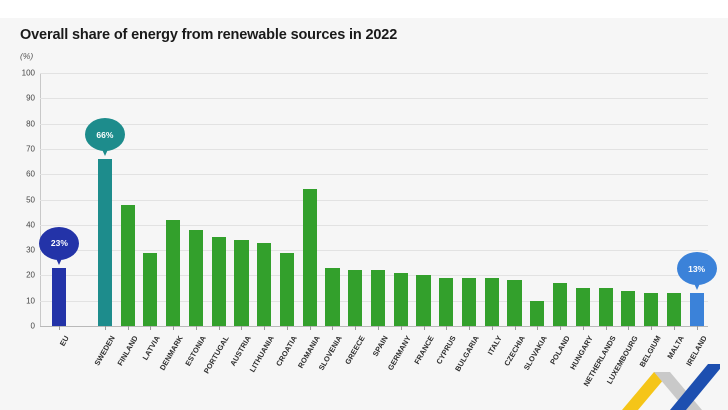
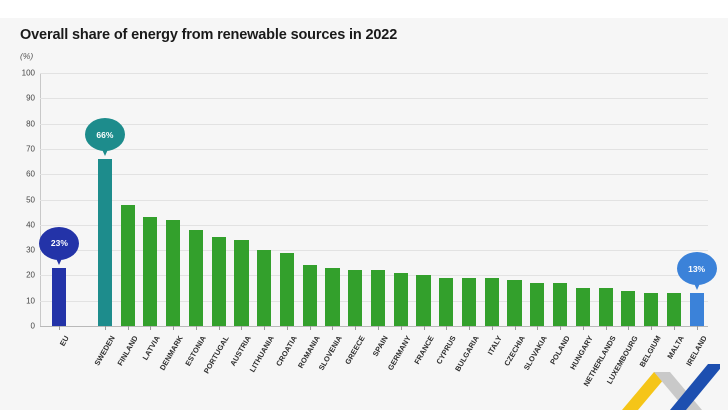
LATVIA: 29 -> 43
LITHUANIA: 33 -> 30
ROMANIA: 54 -> 24
SLOVAKIA: 10 -> 17
